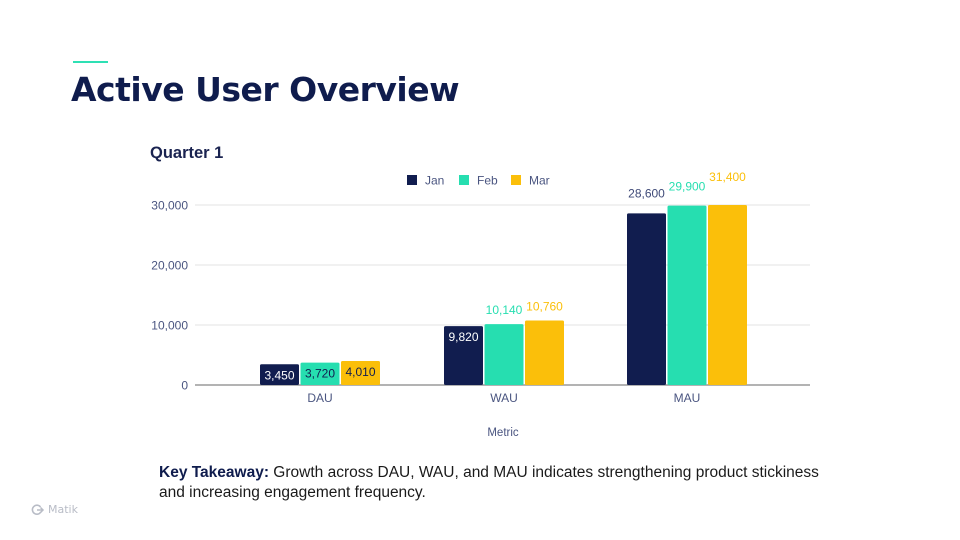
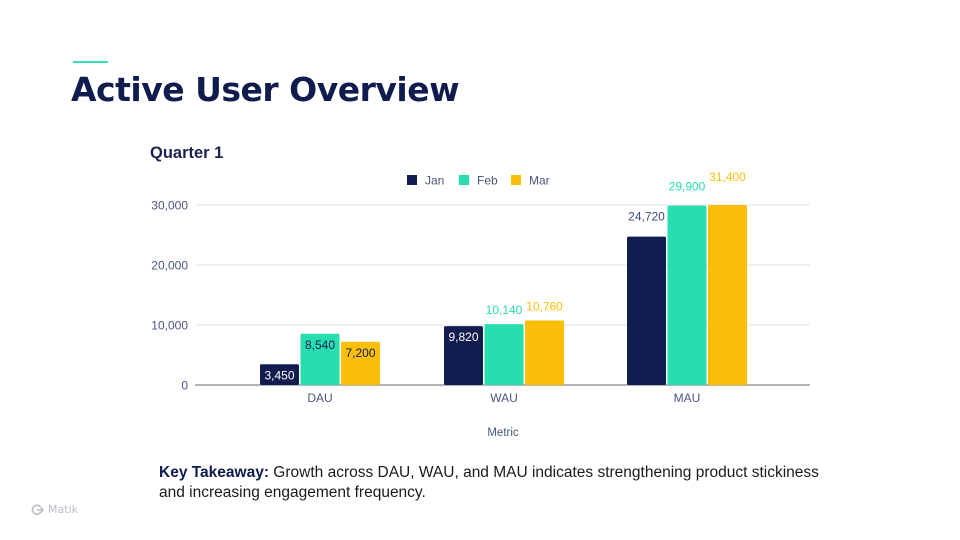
Feb/DAU: 3,720 -> 8,540
Mar/DAU: 4,010 -> 7,200
Jan/MAU: 28,600 -> 24,720
